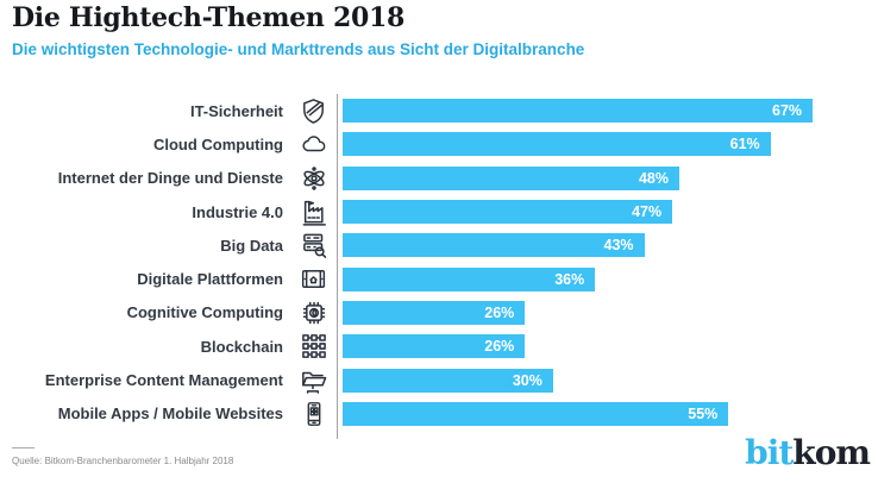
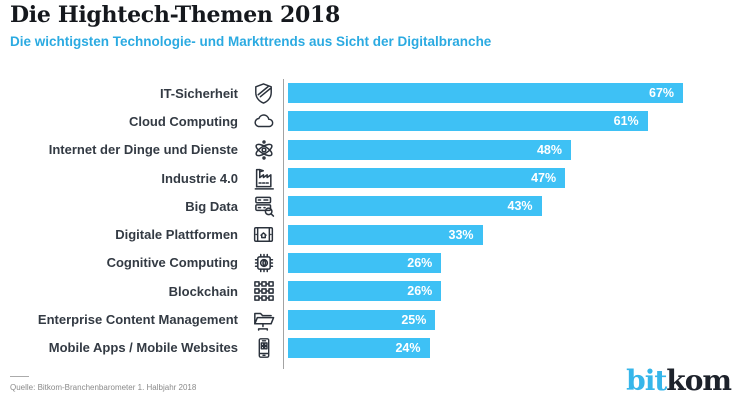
Digitale Plattformen: 36% -> 33%
Enterprise Content Management: 30% -> 25%
Mobile Apps / Mobile Websites: 55% -> 24%
